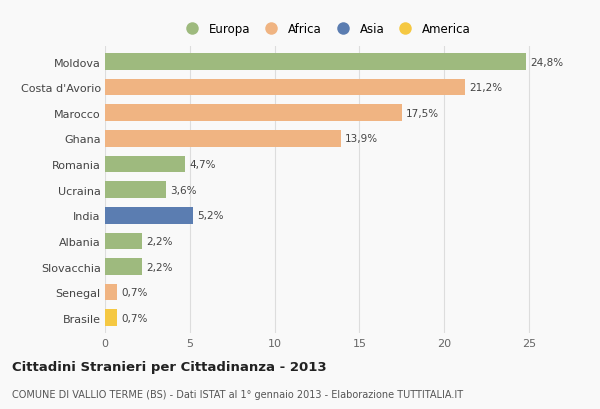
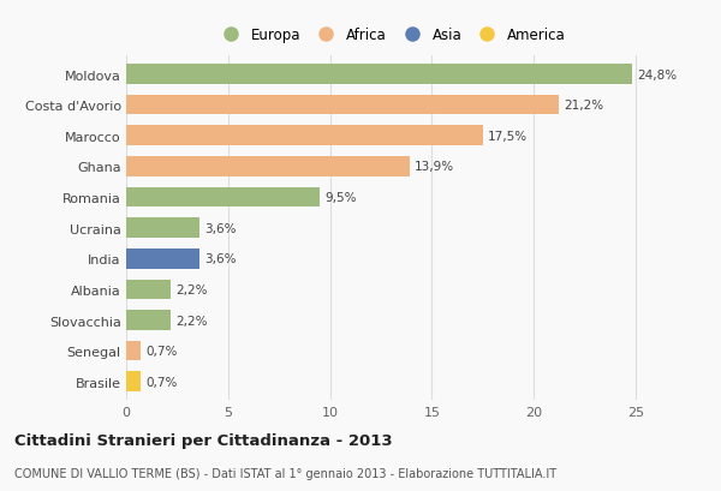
Romania: 4,7% -> 9,5%
India: 5,2% -> 3,6%
